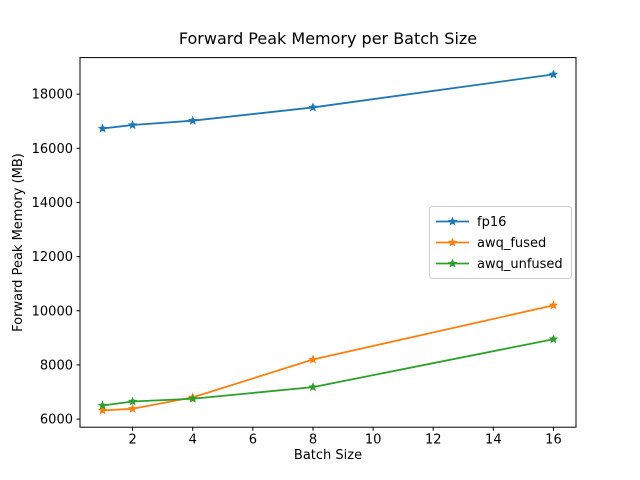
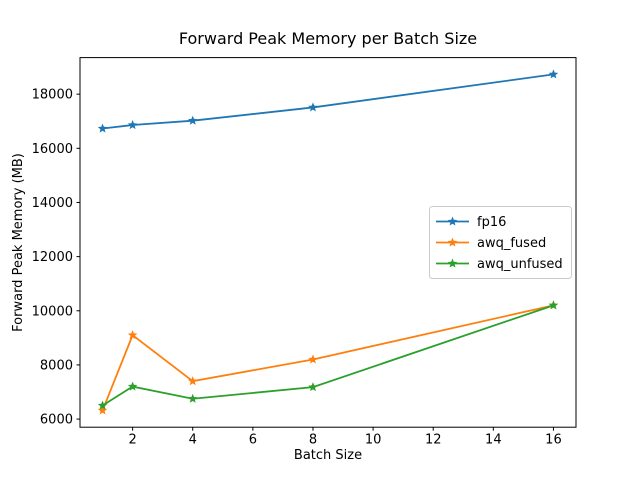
awq_fused/2: 6400 -> 9100
awq_unfused/2: 6600 -> 7200
awq_fused/4: 6800 -> 7400
awq_unfused/16: 9000 -> 10200
